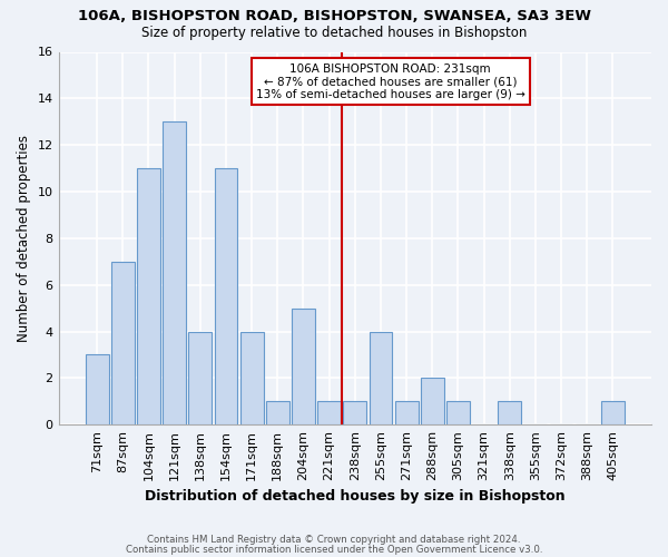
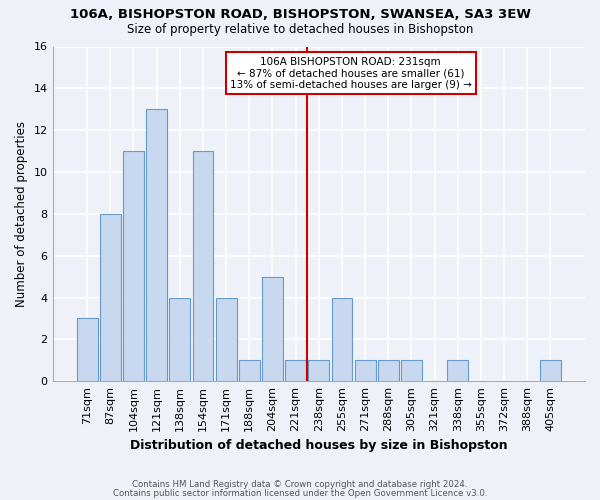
87sqm: 7 -> 8
288sqm: 2 -> 1
